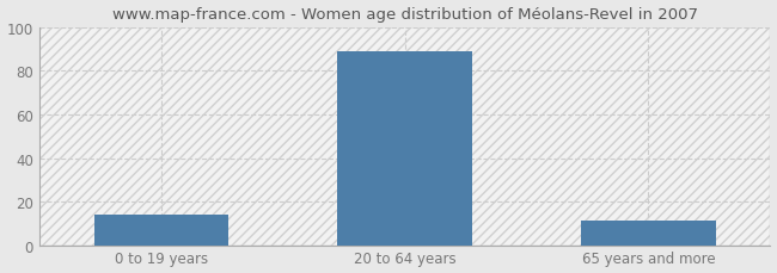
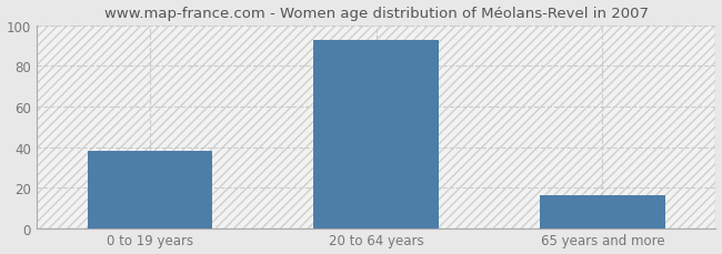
0 to 19 years: 14 -> 38
20 to 64 years: 89 -> 93
65 years and more: 11 -> 16
